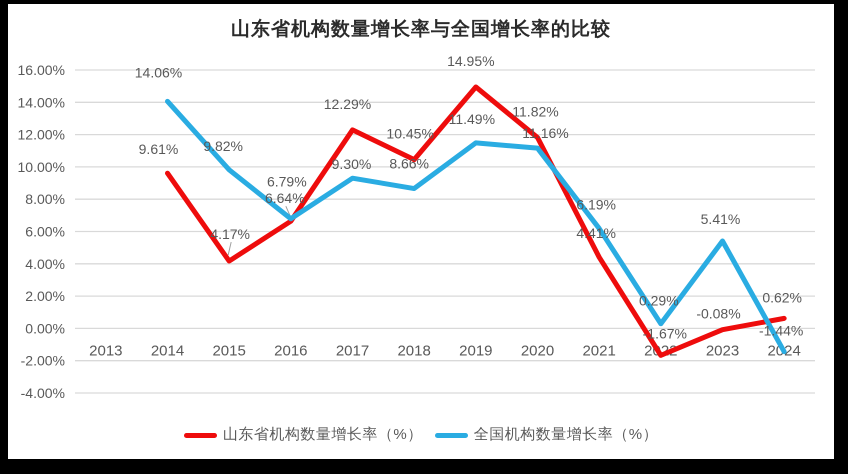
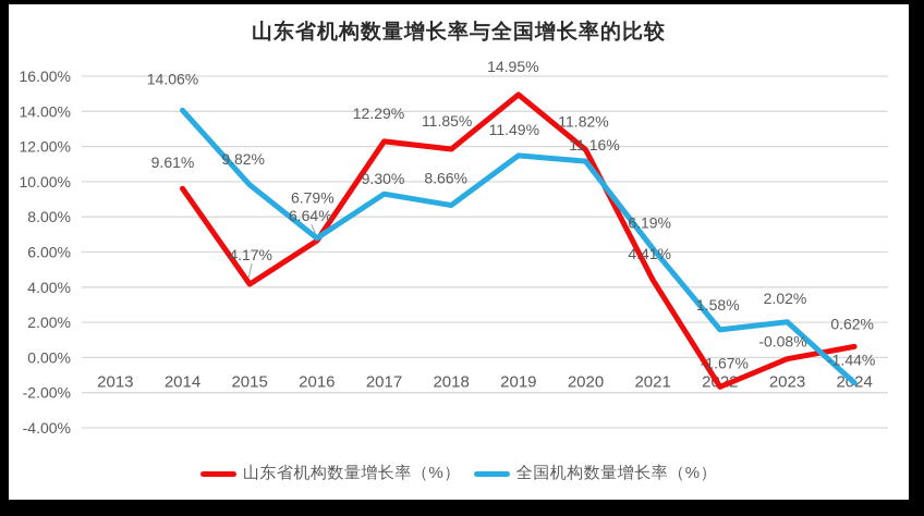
山东省机构数量增长率（%）/2018: 10.45% -> 11.85%
全国机构数量增长率（%）/2022: 0.29% -> 1.58%
全国机构数量增长率（%）/2023: 5.41% -> 2.02%
